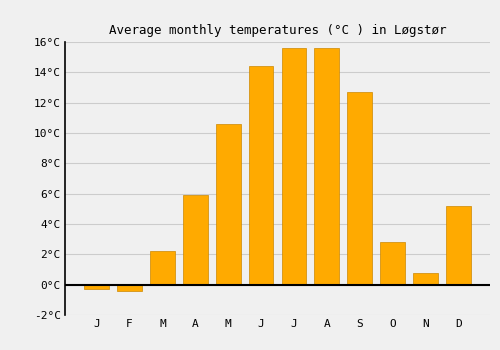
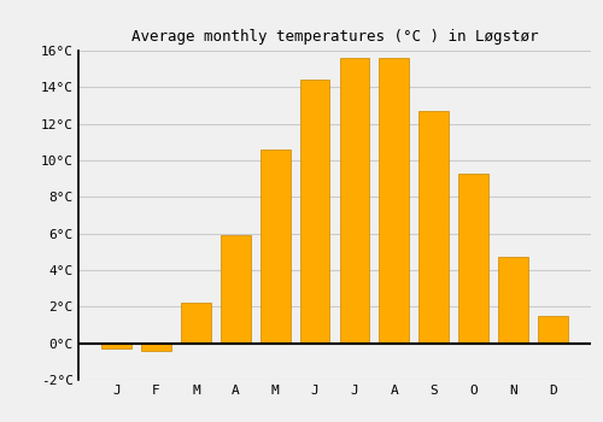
O: 2.8°C -> 9.3°C
N: 0.8°C -> 4.7°C
D: 5.2°C -> 1.5°C
